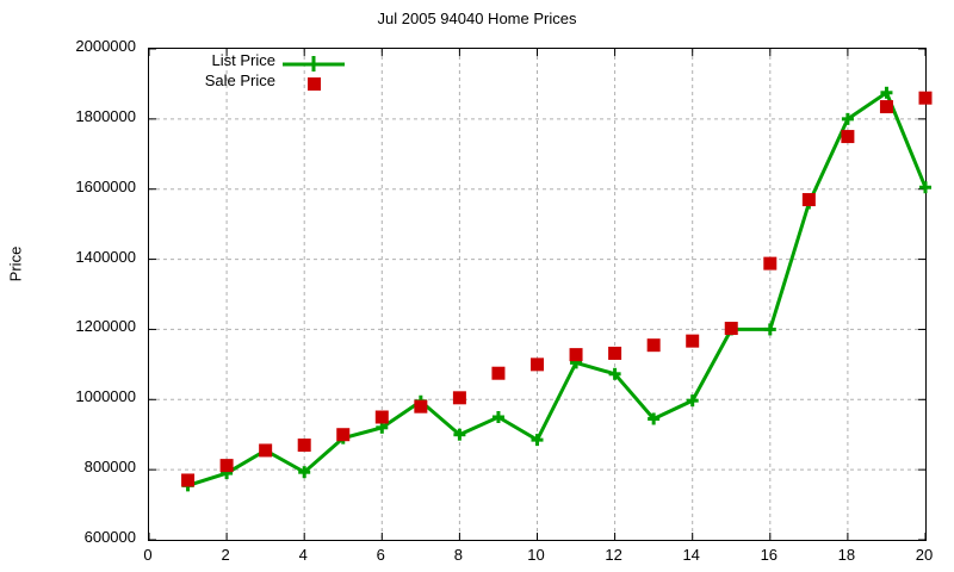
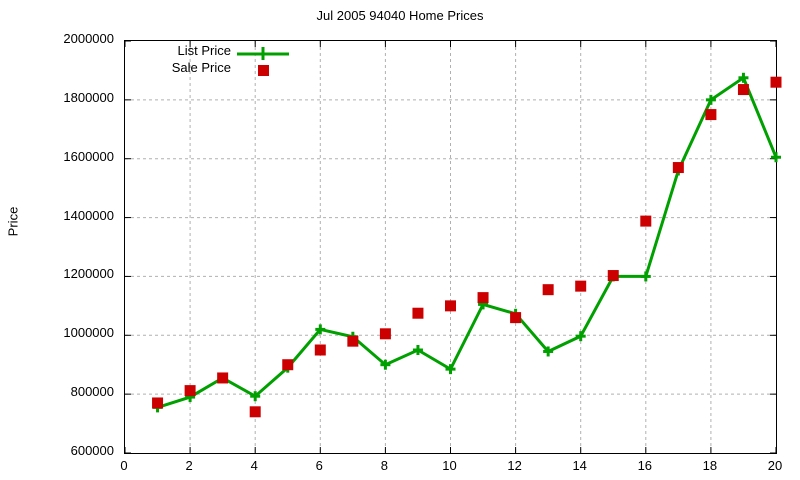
Sale Price/4: 870000 -> 740000
List Price/6: 920000 -> 1020000
Sale Price/12: 1130000 -> 1060000
